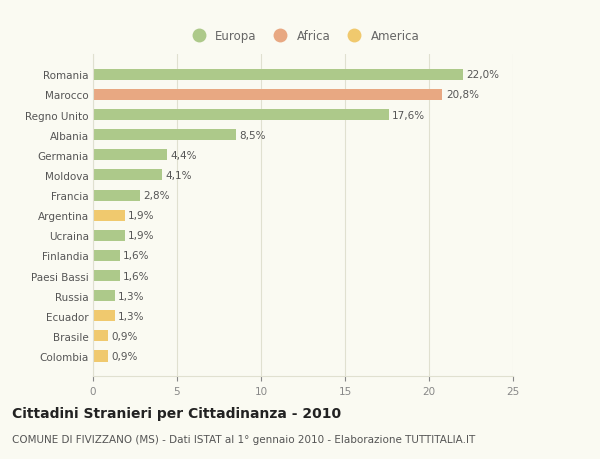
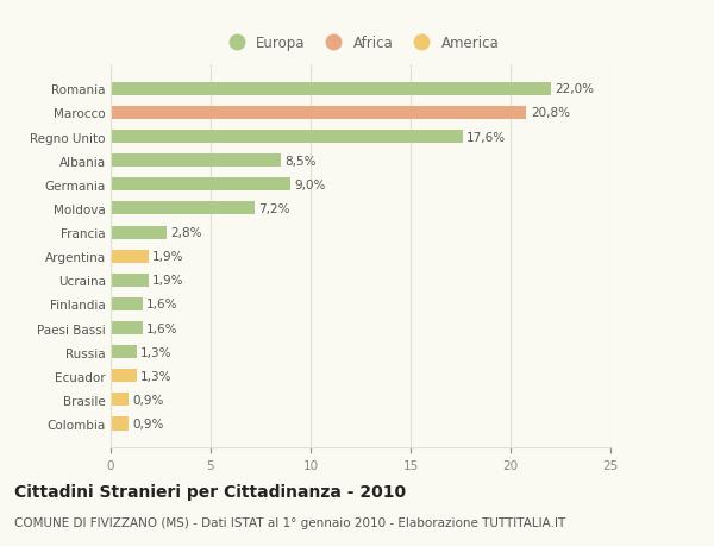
Germania: 4,4% -> 9,0%
Moldova: 4,1% -> 7,2%
